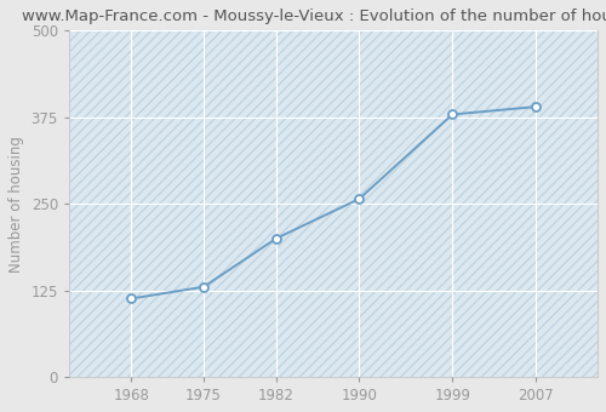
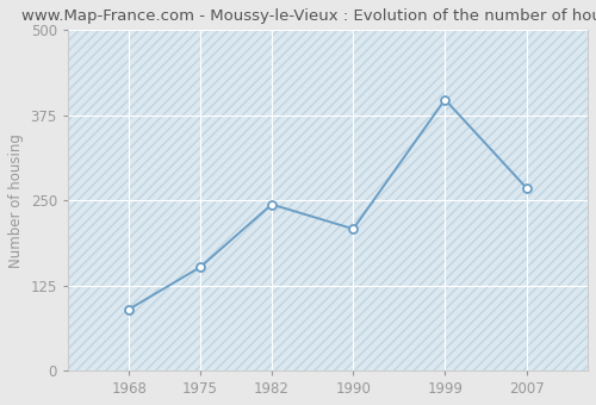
1968: 113 -> 90
1975: 130 -> 152
1982: 200 -> 244
1990: 257 -> 208
1999: 379 -> 398
2007: 390 -> 268
